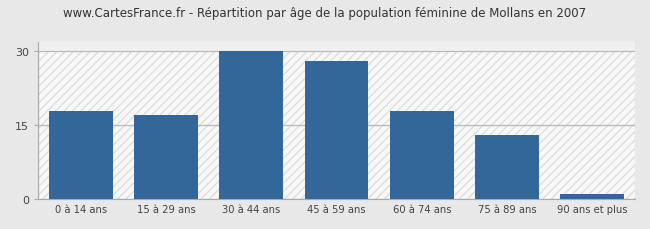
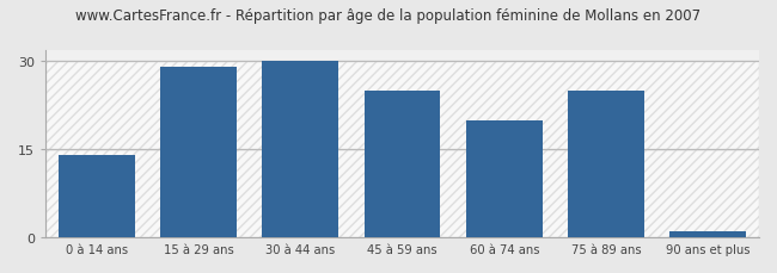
0 à 14 ans: 18 -> 14
15 à 29 ans: 17 -> 29
45 à 59 ans: 28 -> 25
60 à 74 ans: 18 -> 20
75 à 89 ans: 13 -> 25
